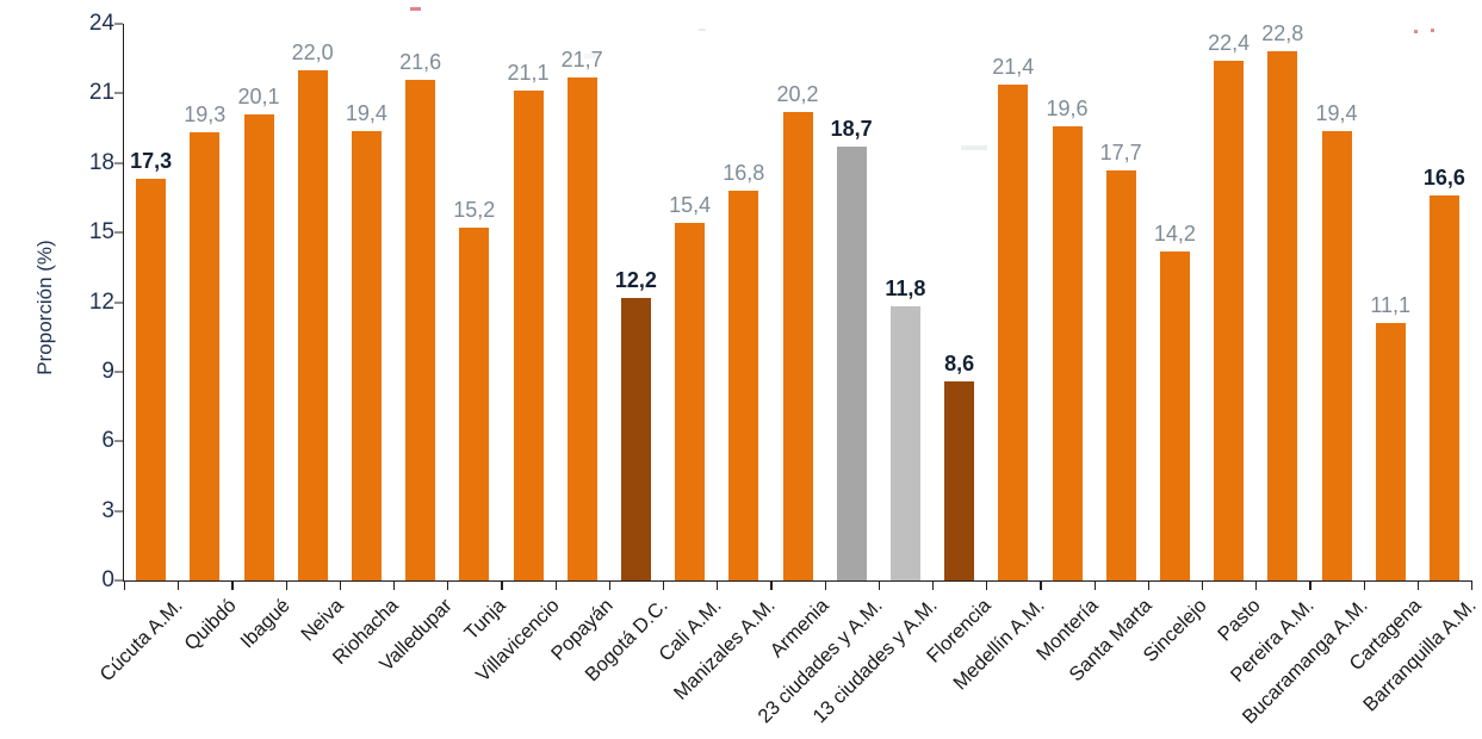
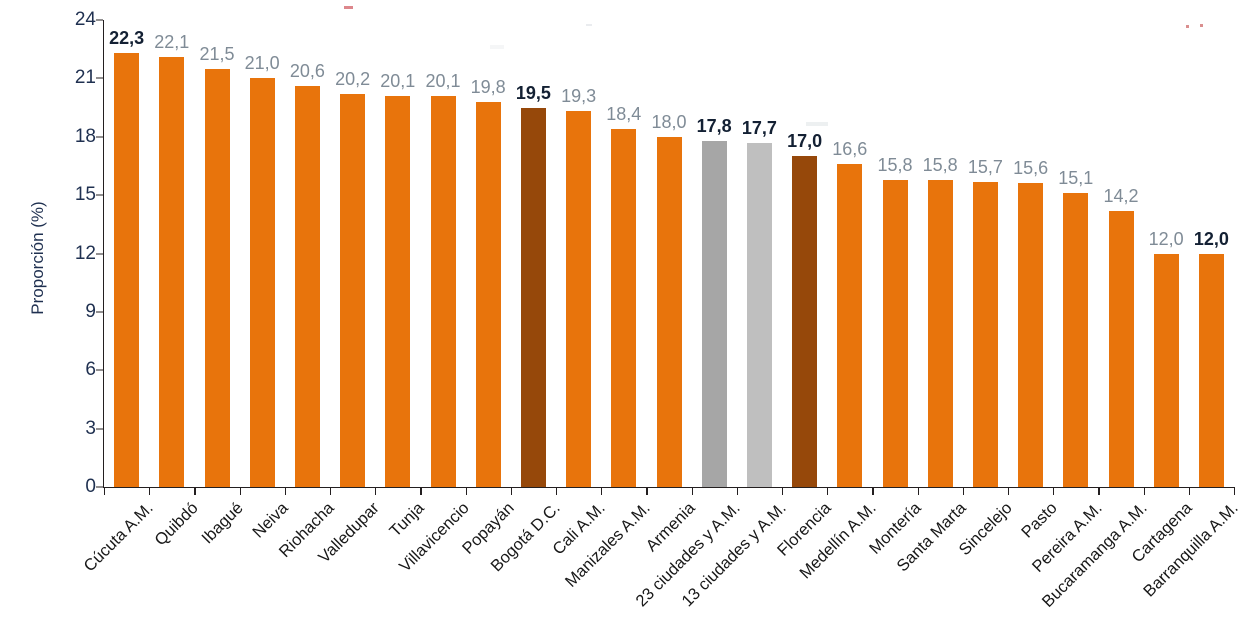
Cúcuta A.M.: 17,3 -> 22,3
Quibdó: 19,3 -> 22,1
Ibagué: 20,1 -> 21,5
Neiva: 22,0 -> 21,0
Riohacha: 19,4 -> 20,6
Valledupar: 21,6 -> 20,2
Tunja: 15,2 -> 20,1
Villavicencio: 21,1 -> 20,1
Popayán: 21,7 -> 19,8
Bogotá D.C.: 12,2 -> 19,5
Cali A.M.: 15,4 -> 19,3
Manizales A.M.: 16,8 -> 18,4
Armenia: 20,2 -> 18,0
23 ciudades y A.M.: 18,7 -> 17,8
13 ciudades y A.M.: 11,8 -> 17,7
Florencia: 8,6 -> 17,0
Medellín A.M.: 21,4 -> 16,6
Montería: 19,6 -> 15,8
Santa Marta: 17,7 -> 15,8
Sincelejo: 14,2 -> 15,7
Pasto: 22,4 -> 15,6
Pereira A.M.: 22,8 -> 15,1
Bucaramanga A.M.: 19,4 -> 14,2
Cartagena: 11,1 -> 12,0
Barranquilla A.M.: 16,6 -> 12,0
